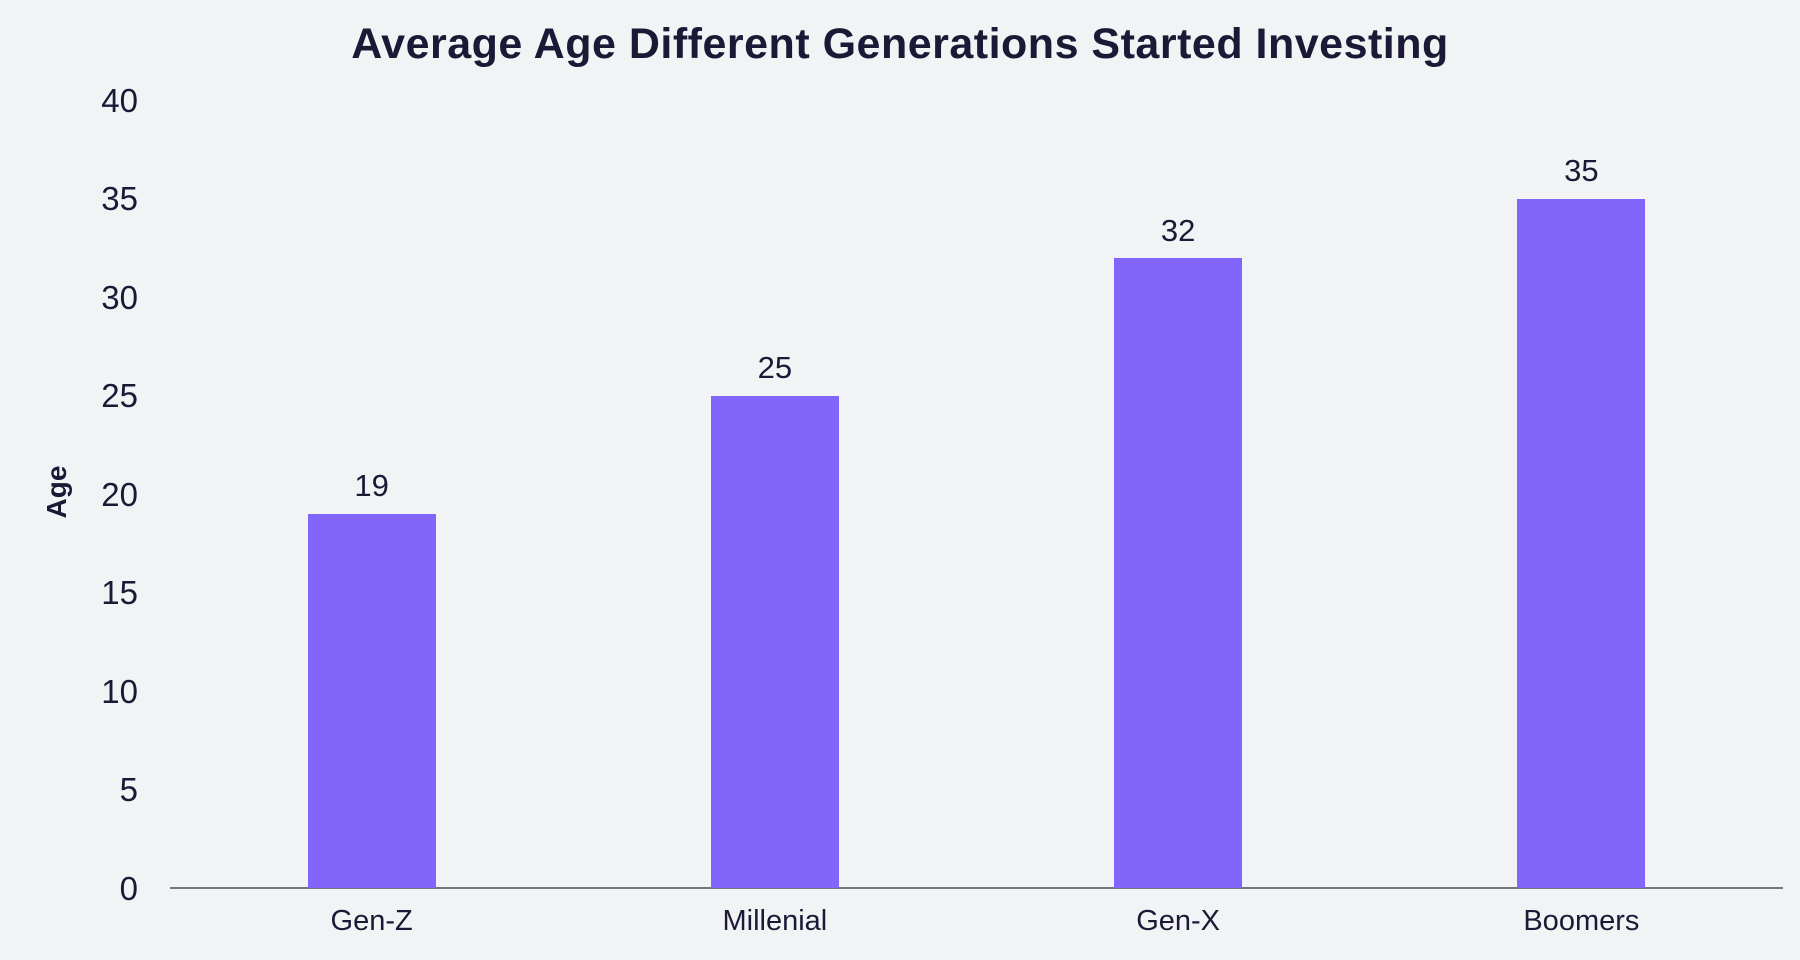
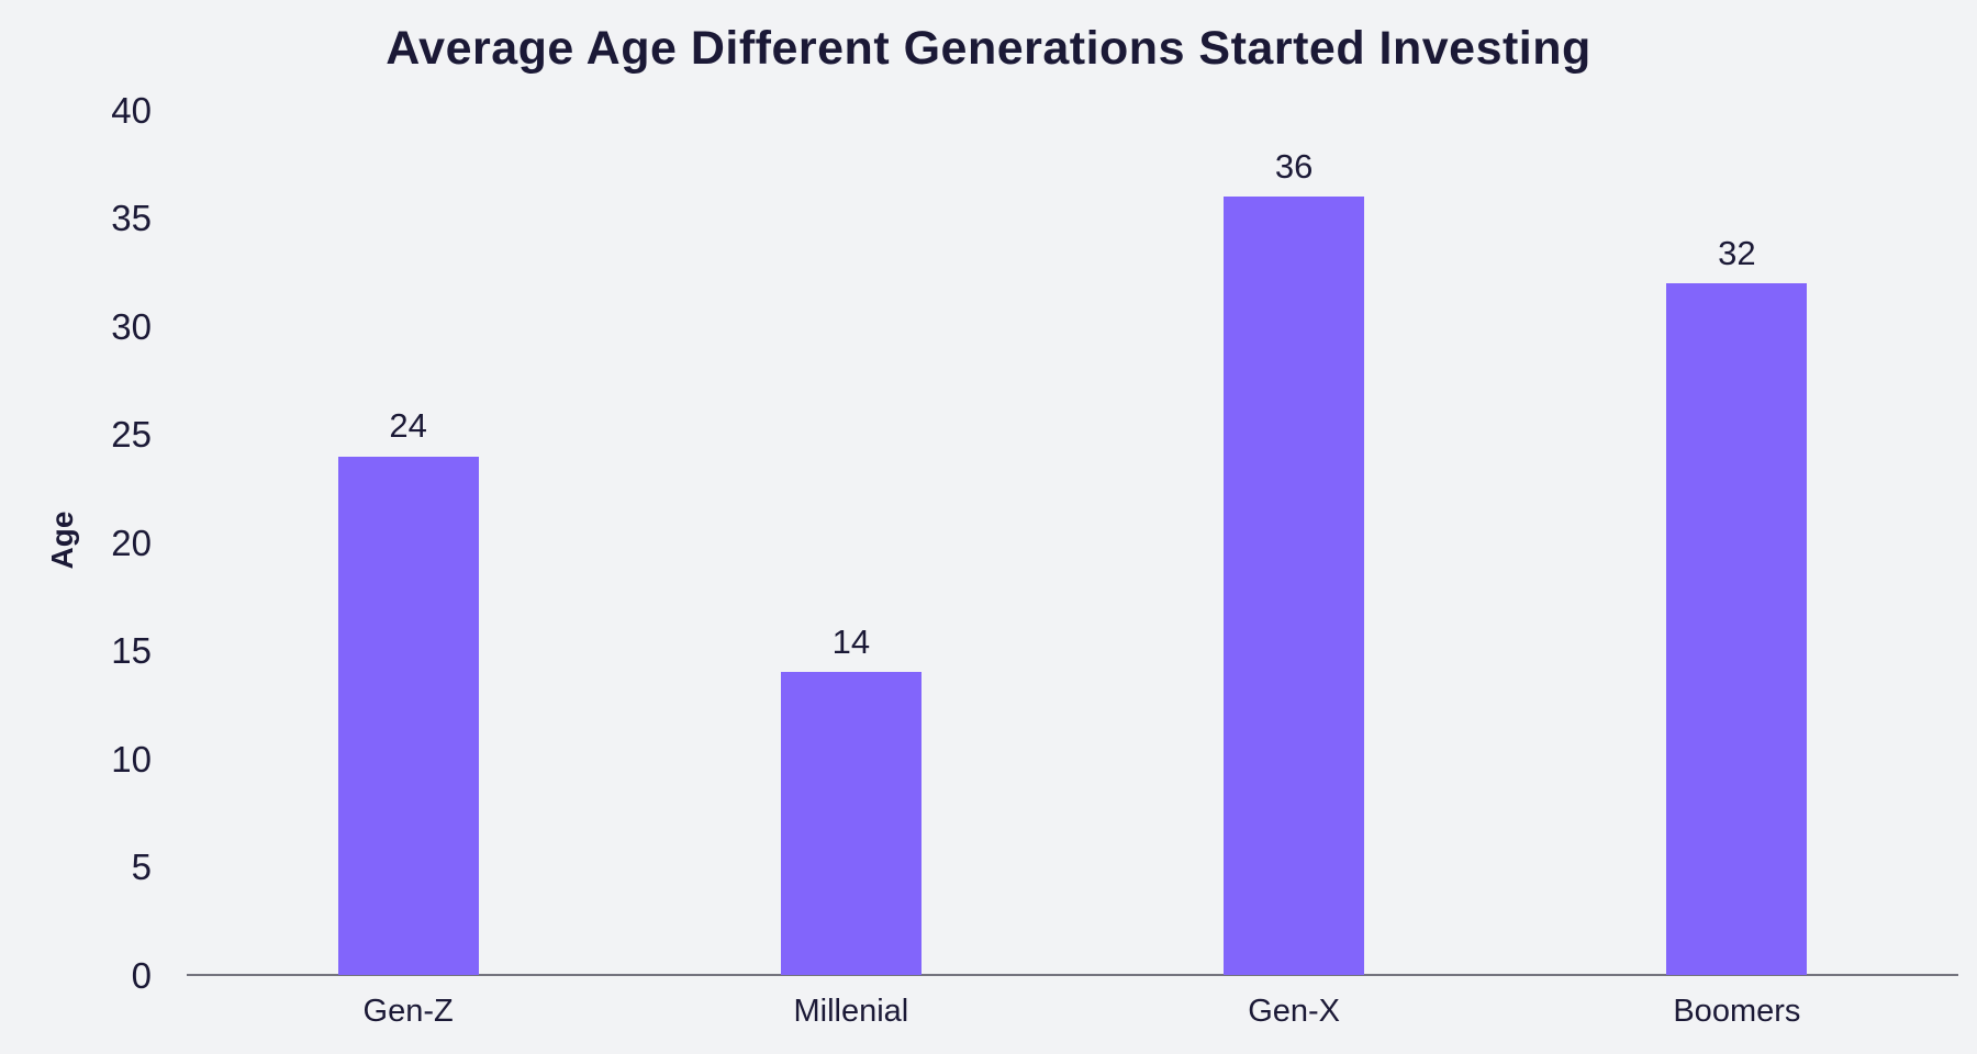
Gen-Z: 19 -> 24
Millenial: 25 -> 14
Gen-X: 32 -> 36
Boomers: 35 -> 32
